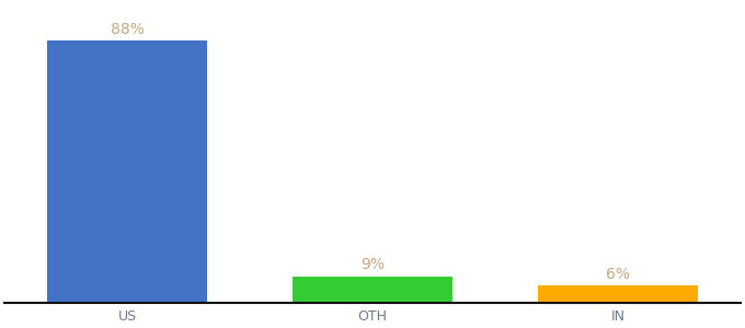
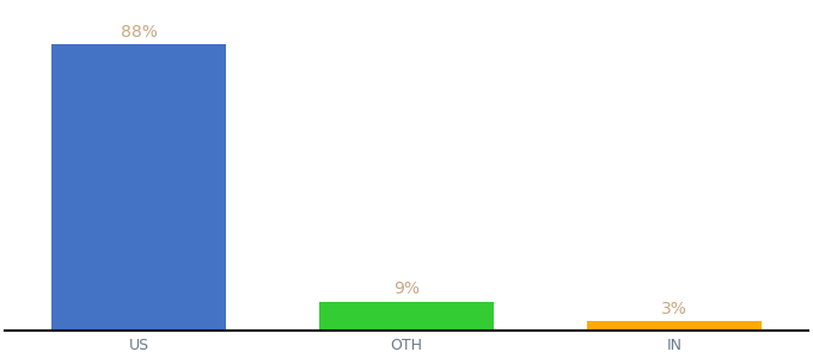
IN: 6% -> 3%
